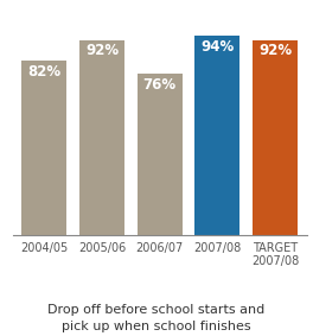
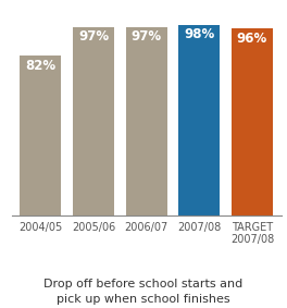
2005/06: 92% -> 97%
2006/07: 76% -> 97%
2007/08: 94% -> 98%
TARGET 2007/08: 92% -> 96%
